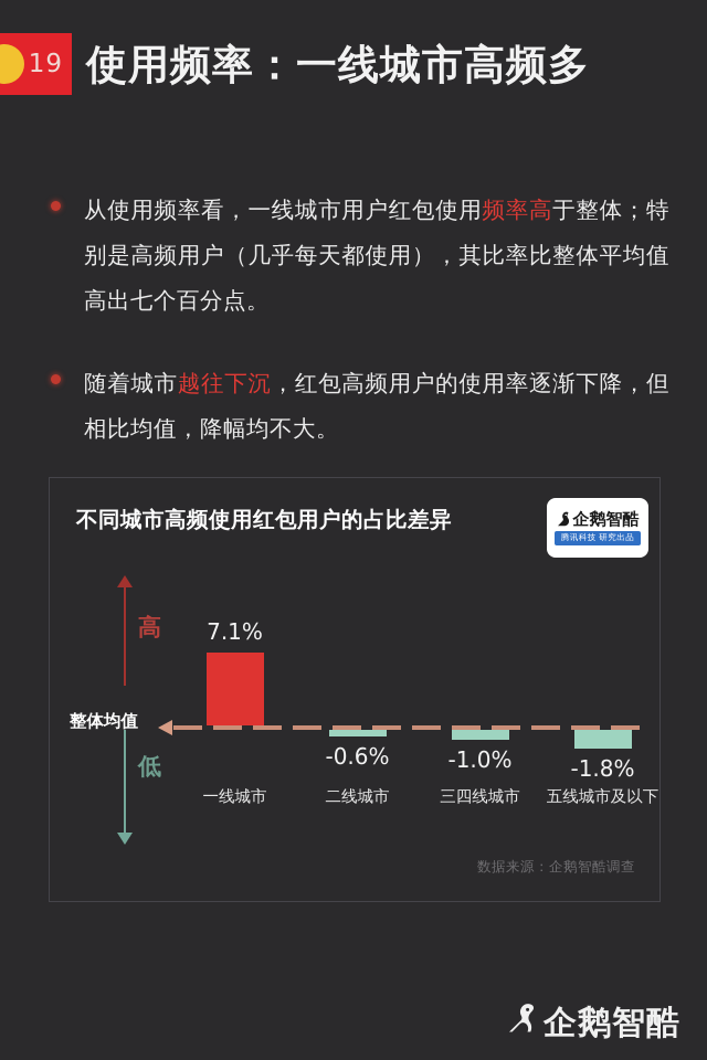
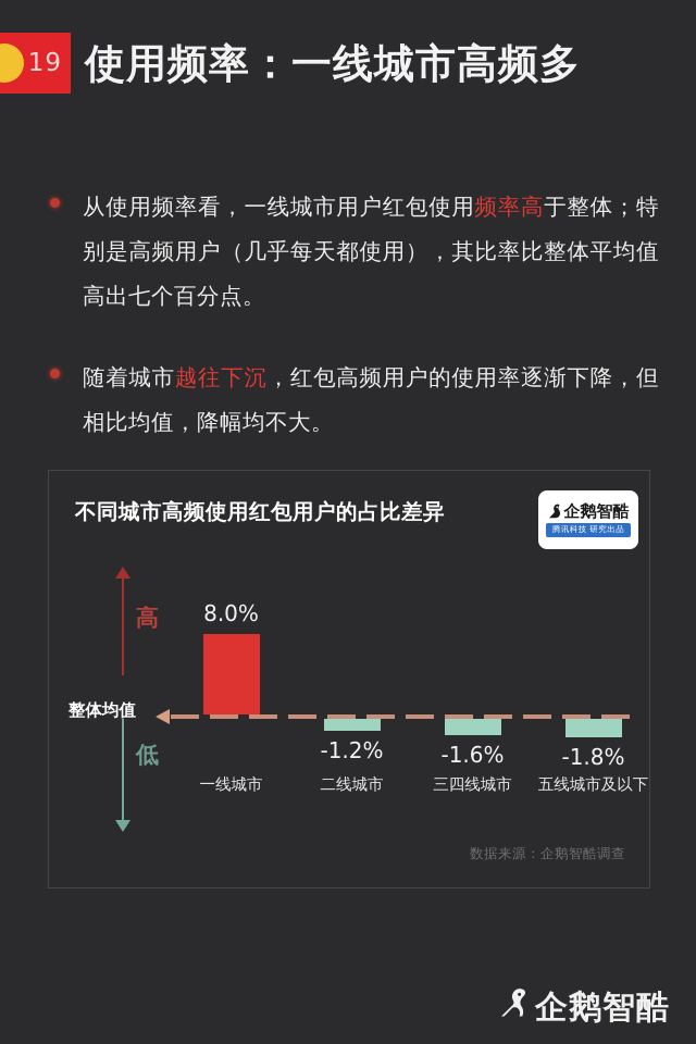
一线城市: 7.1% -> 8.0%
二线城市: -0.6% -> -1.2%
三四线城市: -1.0% -> -1.6%
